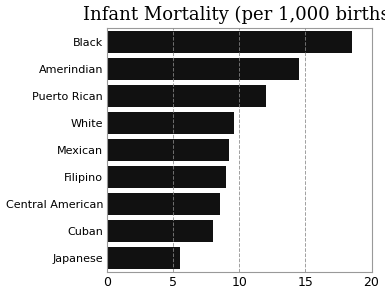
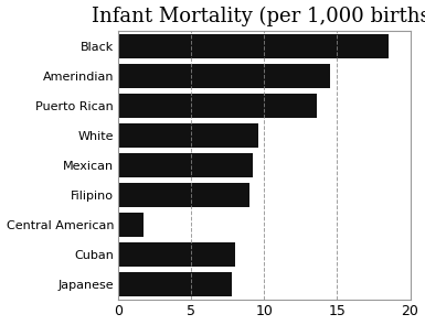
Puerto Rican: 12.0 -> 13.6
Central American: 8.5 -> 1.7
Japanese: 5.5 -> 7.8
